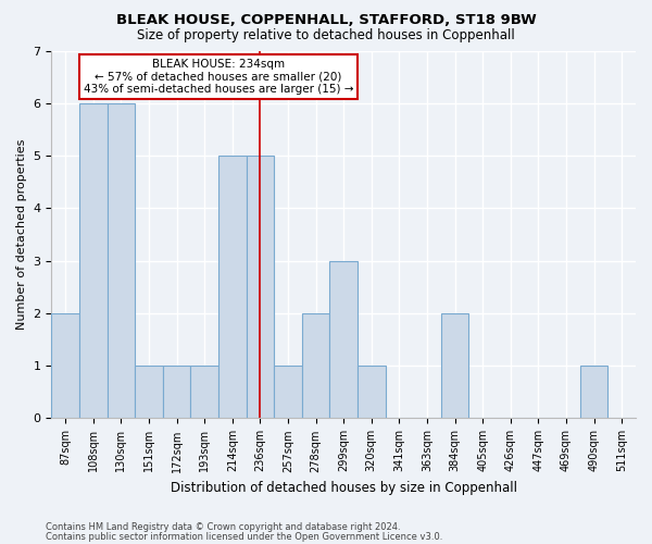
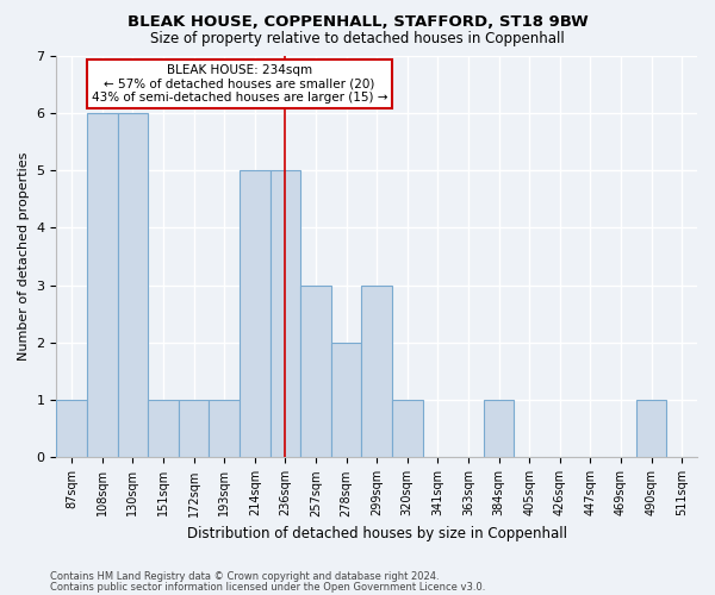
87sqm: 2 -> 1
257sqm: 1 -> 3
384sqm: 2 -> 1
